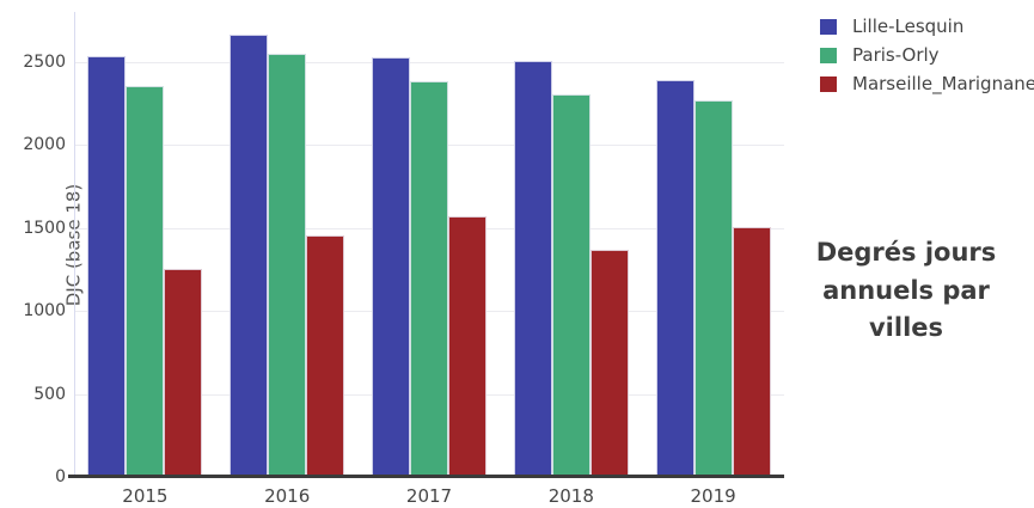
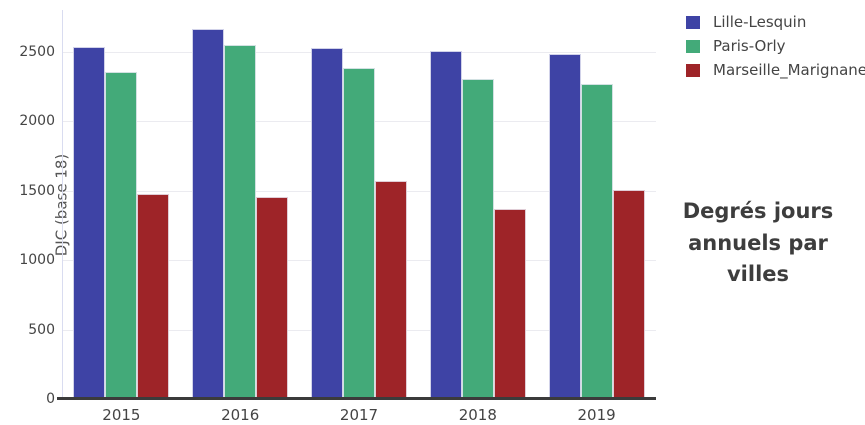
Marseille_Marignane/2015: 1250 -> 1480
Lille-Lesquin/2019: 2390 -> 2480
